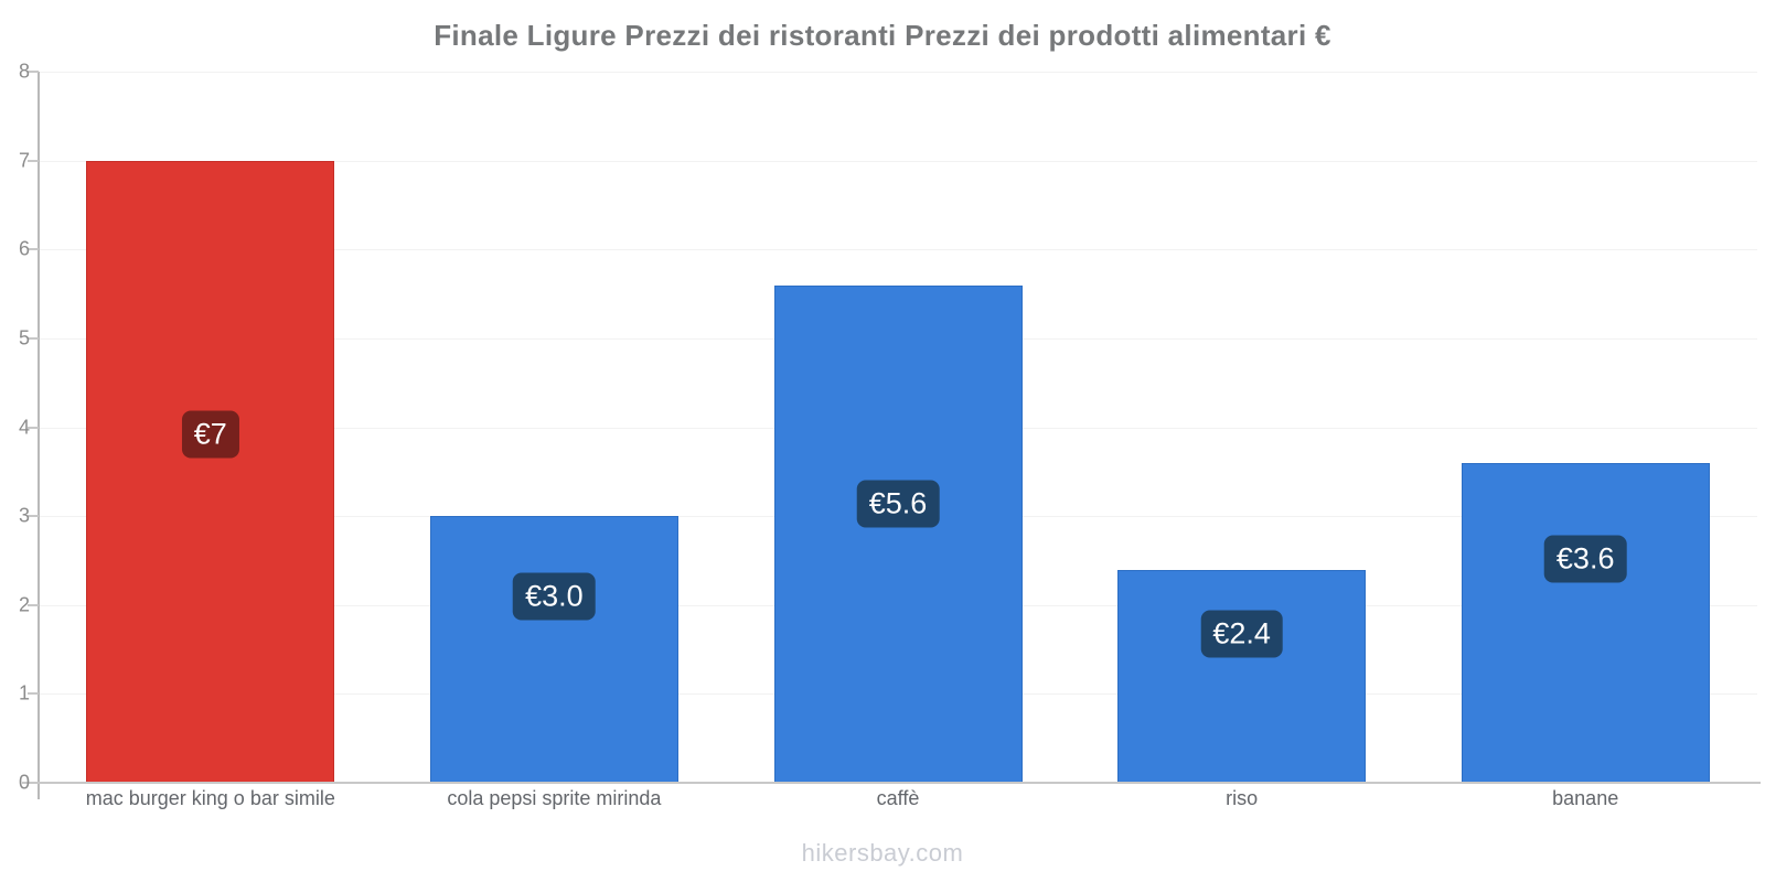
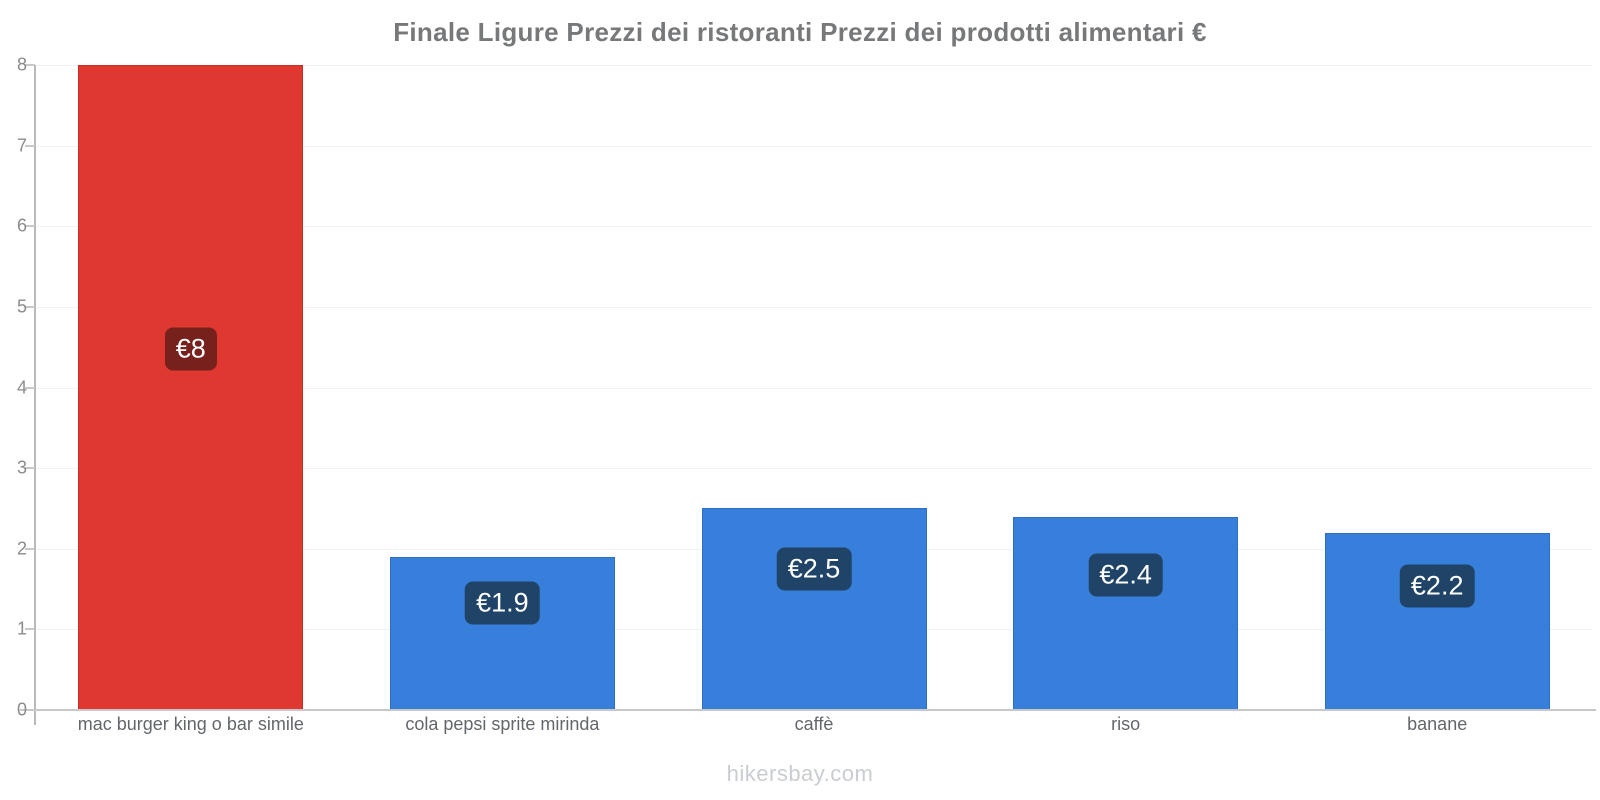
mac burger king o bar simile: €7 -> €8
cola pepsi sprite mirinda: €3.0 -> €1.9
caffè: €5.6 -> €2.5
banane: €3.6 -> €2.2
